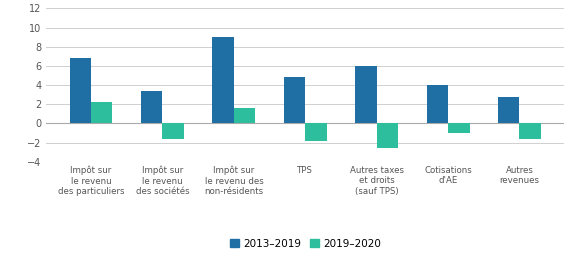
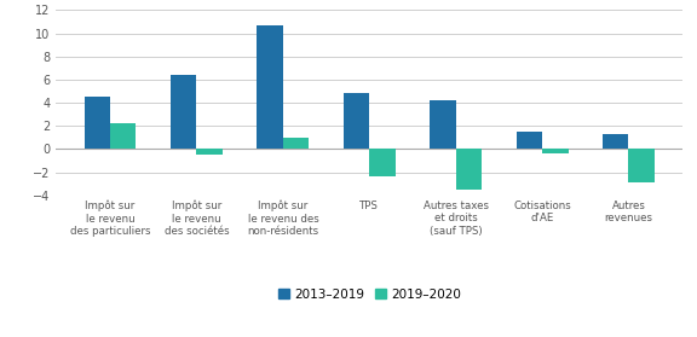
2013–2019/Impôt sur le revenu des particuliers: 6.8 -> 4.5
2013–2019/Impôt sur le revenu des sociétés: 3.4 -> 6.4
2019–2020/Impôt sur le revenu des sociétés: -1.6 -> -0.5
2013–2019/Impôt sur le revenu des non-résidents: 9.0 -> 10.7
2019–2020/Impôt sur le revenu des non-résidents: 1.6 -> 1.0
2019–2020/TPS: -1.8 -> -2.4
2013–2019/Autres taxes et droits (sauf TPS): 6.0 -> 4.2
2019–2020/Autres taxes et droits (sauf TPS): -2.6 -> -3.5
2013–2019/Cotisations d'AE: 4.0 -> 1.5
2019–2020/Cotisations d'AE: -1.0 -> -0.4
2013–2019/Autres revenues: 2.8 -> 1.3
2019–2020/Autres revenues: -1.6 -> -2.9
